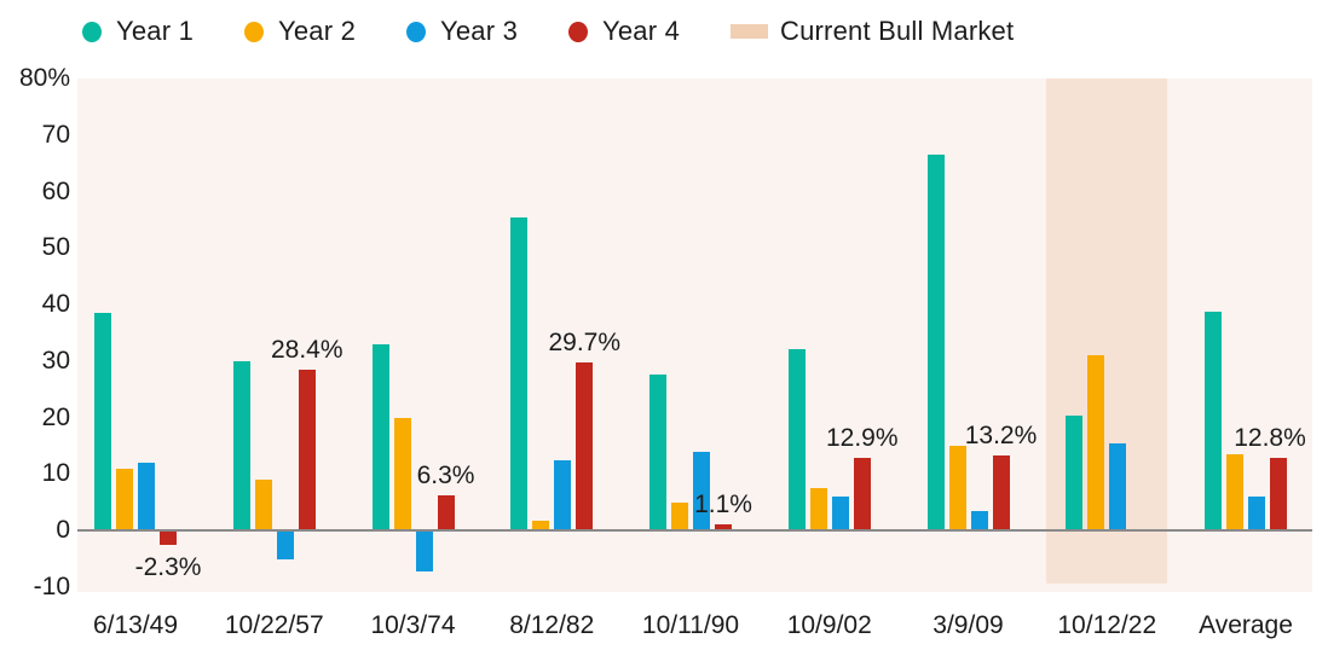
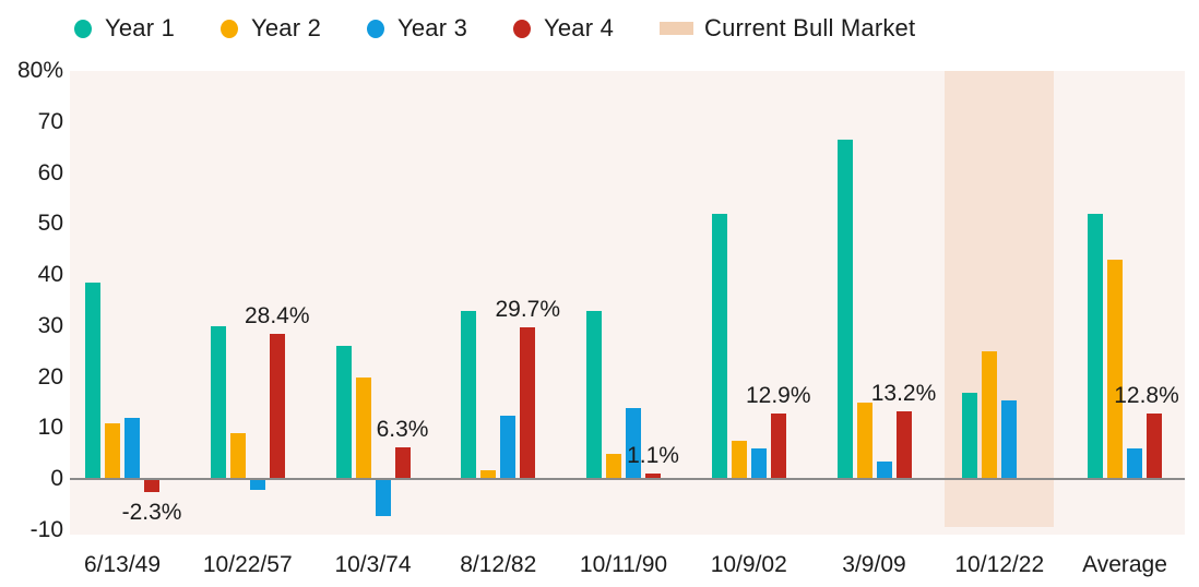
Year 3/10/22/57: -5% -> -2%
Year 1/10/3/74: 33% -> 26%
Year 1/8/12/82: 56% -> 33%
Year 1/10/11/90: 28% -> 33%
Year 1/10/9/02: 32% -> 52%
Year 1/10/12/22: 20% -> 17%
Year 2/10/12/22: 31% -> 25%
Year 1/Average: 39% -> 52%
Year 2/Average: 14% -> 43%
